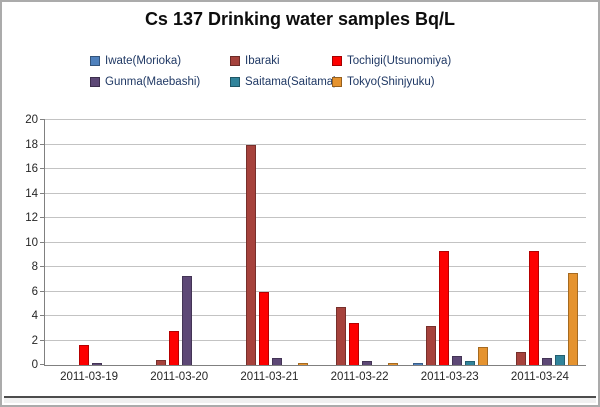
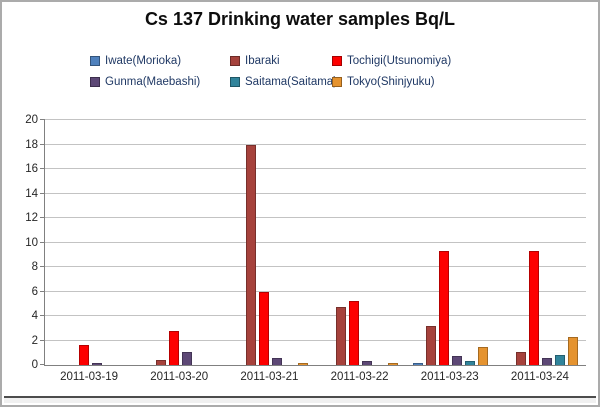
Gunma(Maebashi)/2011-03-20: 7.3 -> 1.1
Tochigi(Utsunomiya)/2011-03-22: 3.4 -> 5.2
Tokyo(Shinjyuku)/2011-03-24: 7.5 -> 2.3
